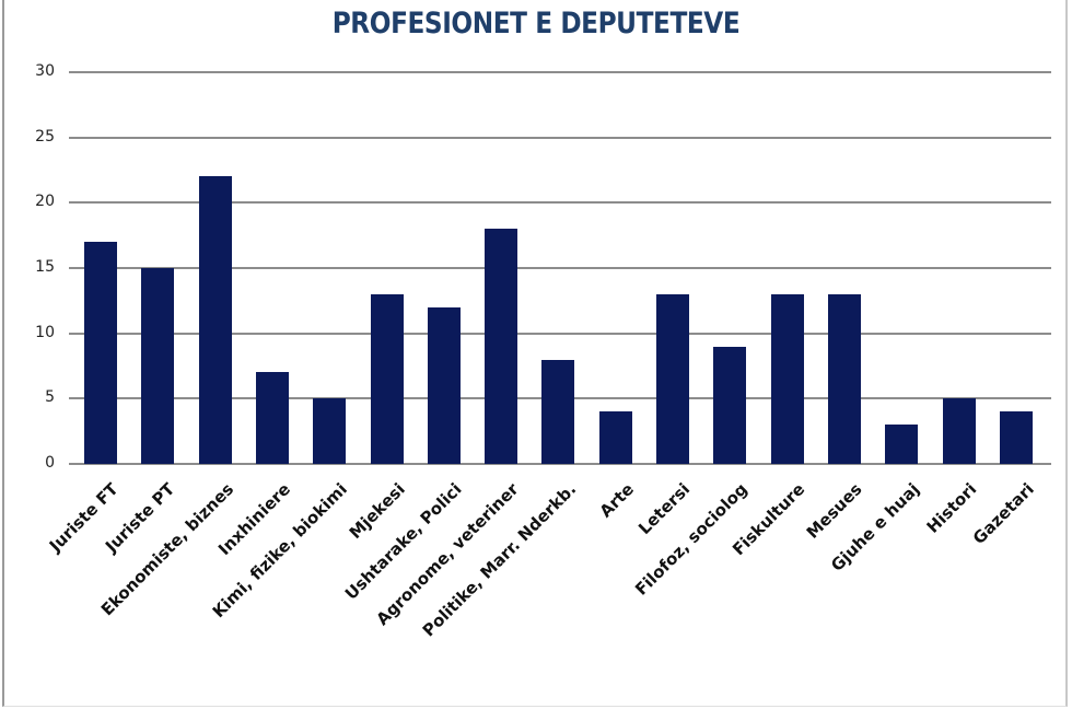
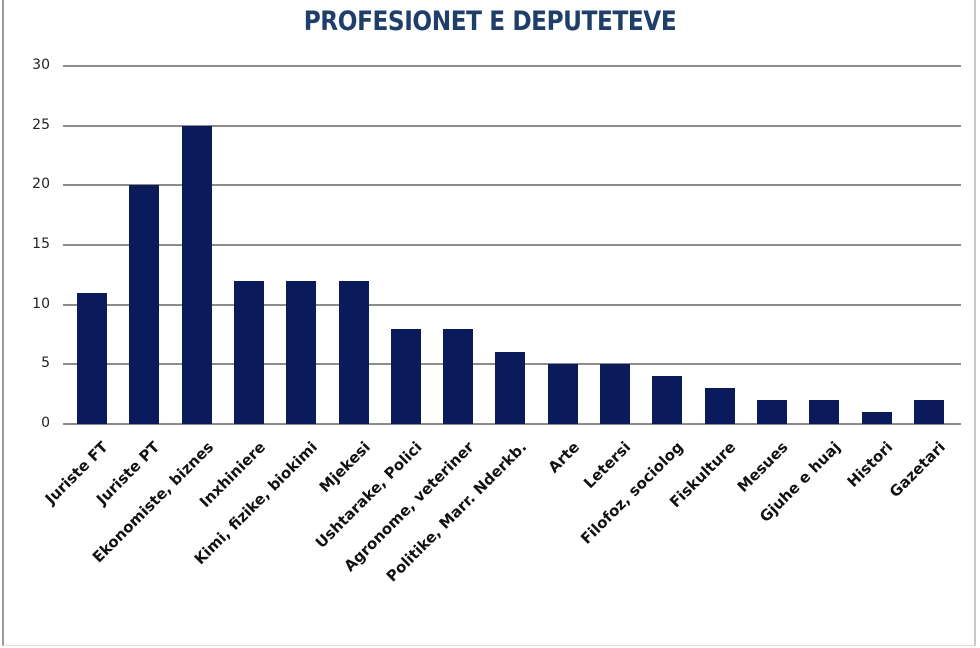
Juriste FT: 17 -> 11
Juriste PT: 15 -> 20
Ekonomiste, biznes: 22 -> 25
Inxhiniere: 7 -> 12
Kimi, fizike, biokimi: 5 -> 12
Mjekesi: 13 -> 12
Ushtarake, Polici: 12 -> 8
Agronome, veteriner: 18 -> 8
Politike, Marr. Nderkb.: 8 -> 6
Arte: 4 -> 5
Letersi: 13 -> 5
Filofoz, sociolog: 9 -> 4
Fiskulture: 13 -> 3
Mesues: 13 -> 2
Gjuhe e huaj: 3 -> 2
Histori: 5 -> 1
Gazetari: 4 -> 2
